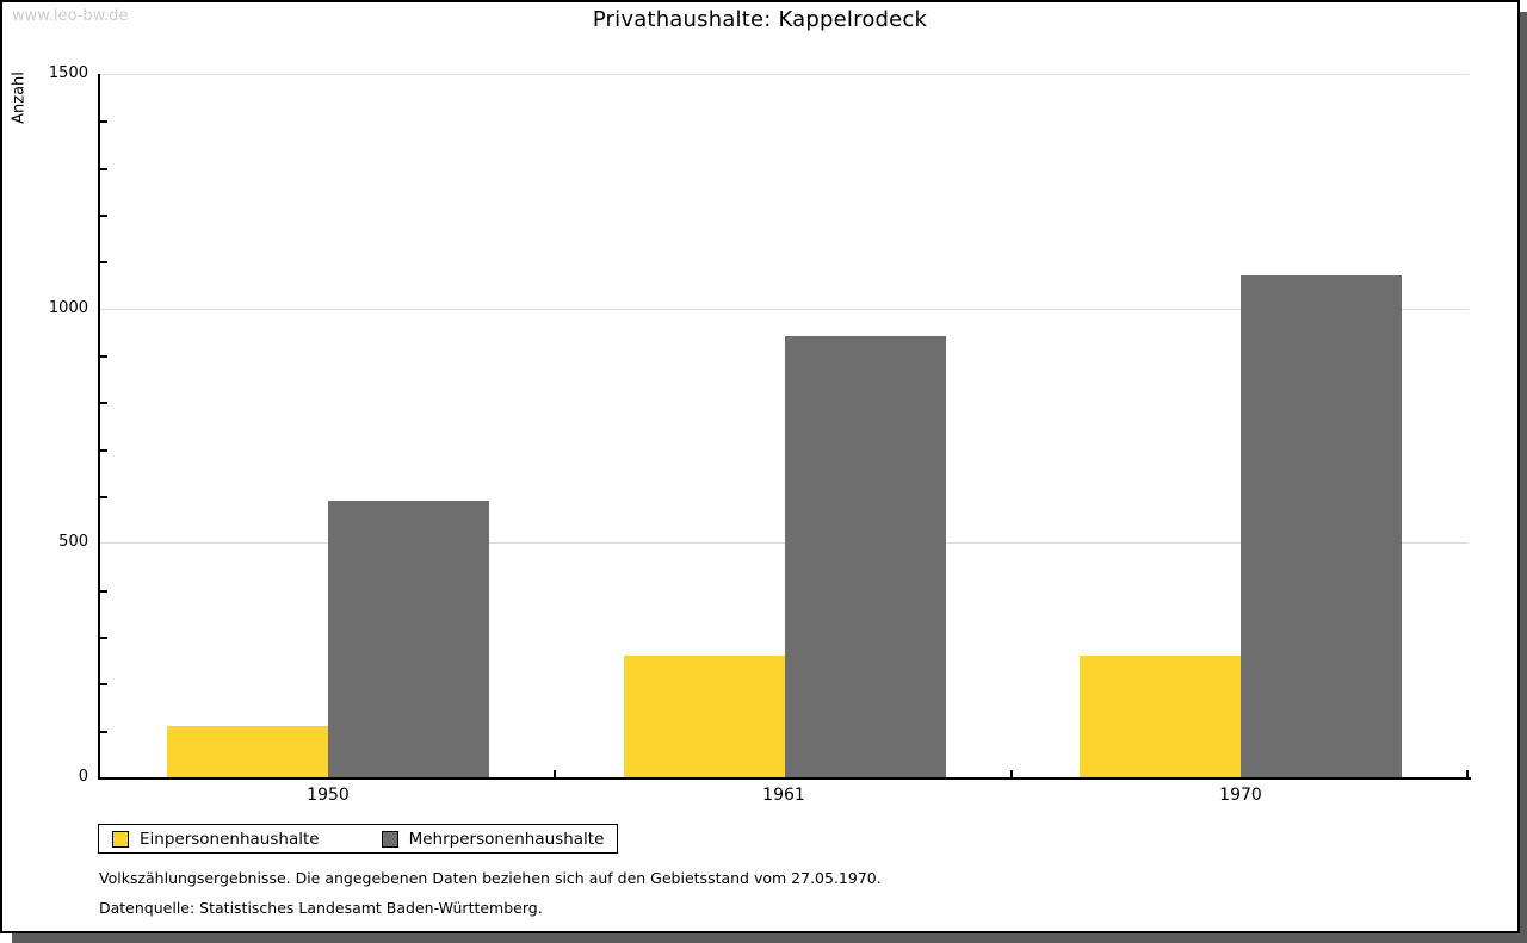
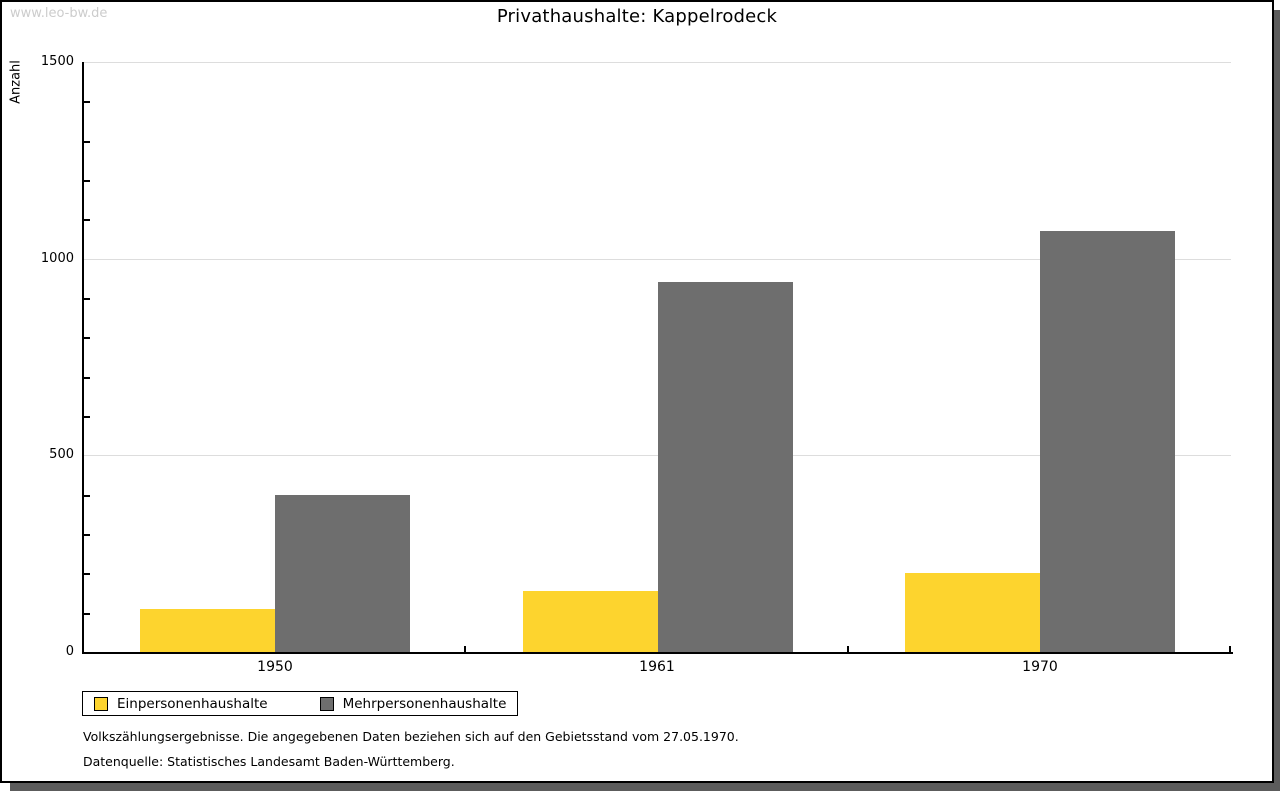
Mehrpersonenhaushalte/1950: 590 -> 400
Einpersonenhaushalte/1961: 260 -> 160
Einpersonenhaushalte/1970: 260 -> 200
